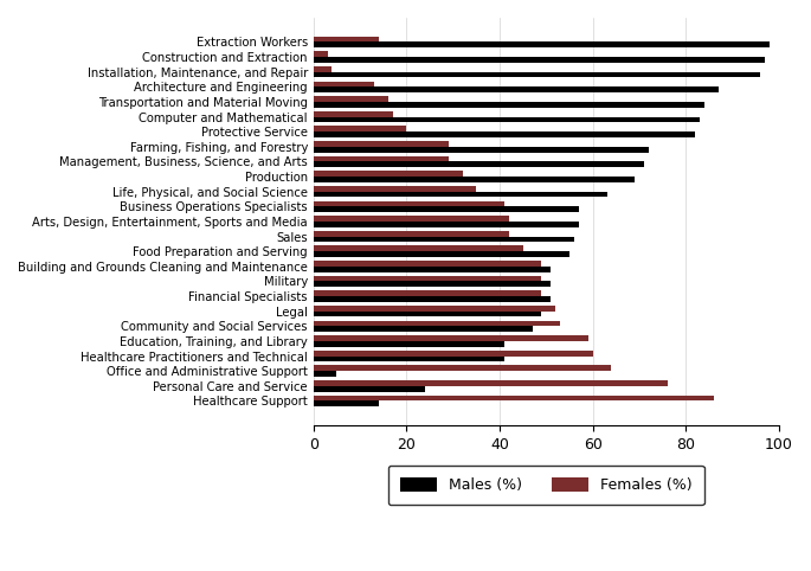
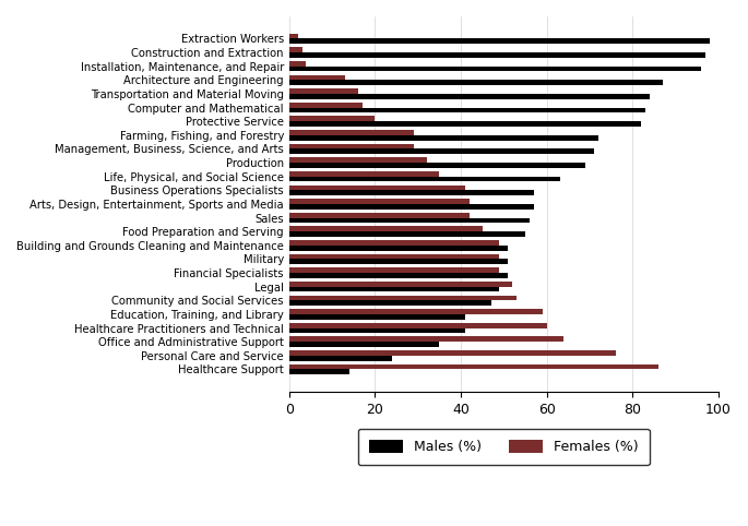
Females (%)/Extraction Workers: 14 -> 2
Males (%)/Office and Administrative Support: 5 -> 35
